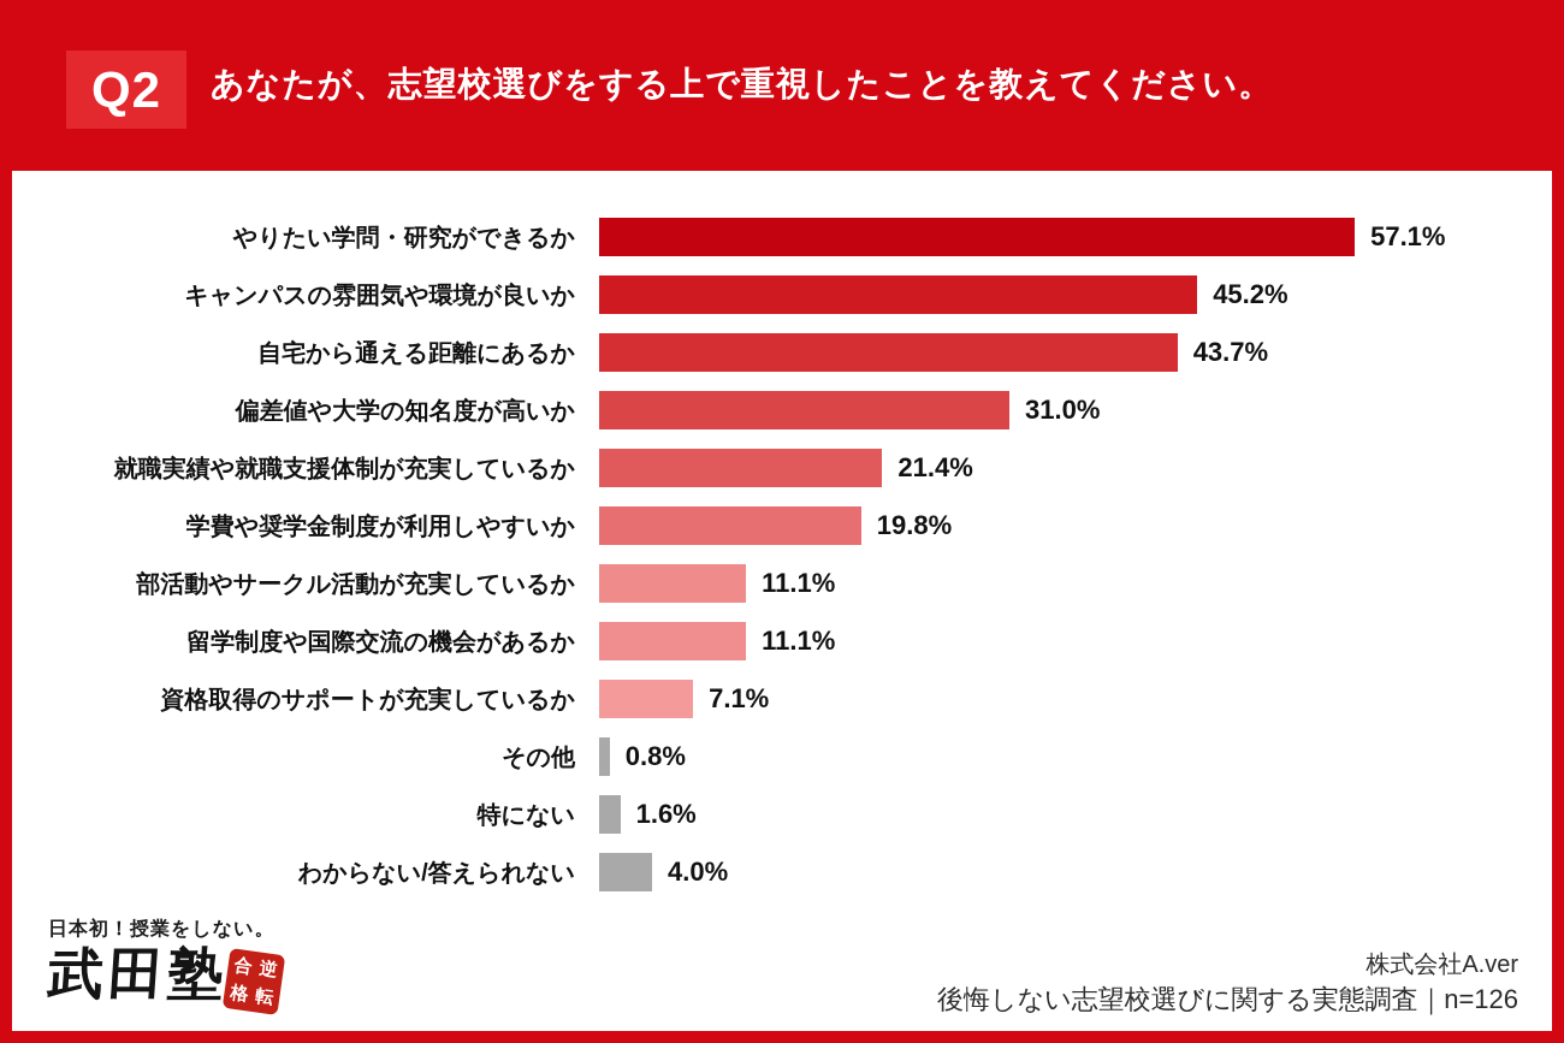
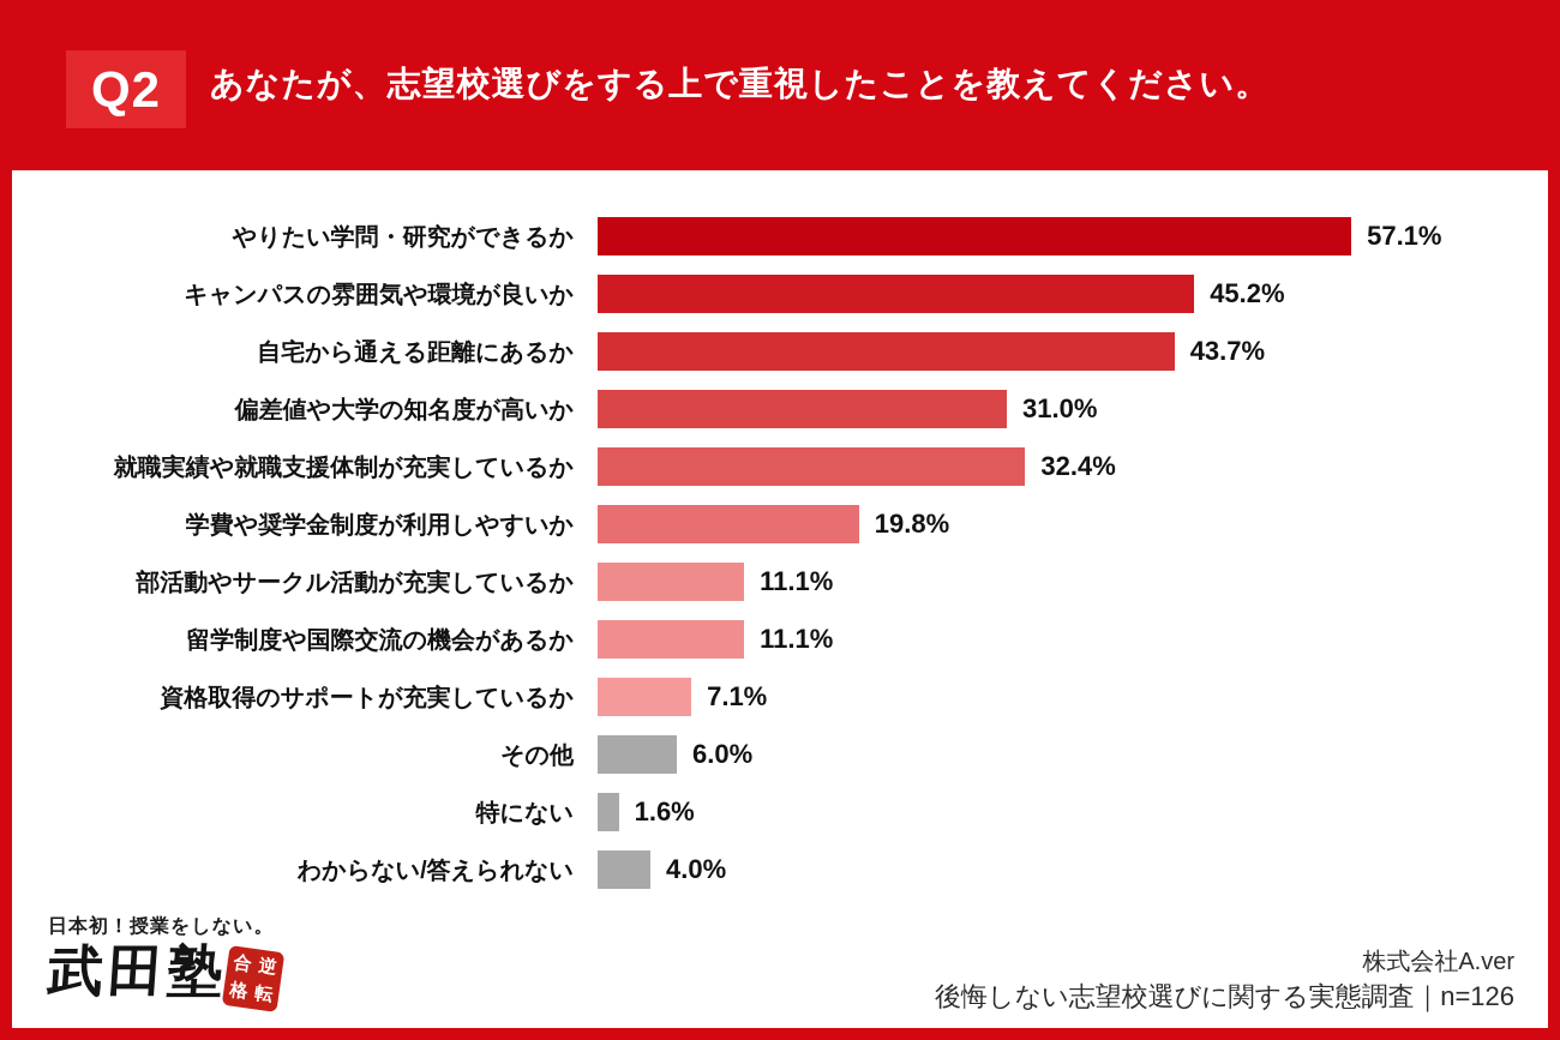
就職実績や就職支援体制が充実しているか: 21.4% -> 32.4%
その他: 0.8% -> 6.0%
